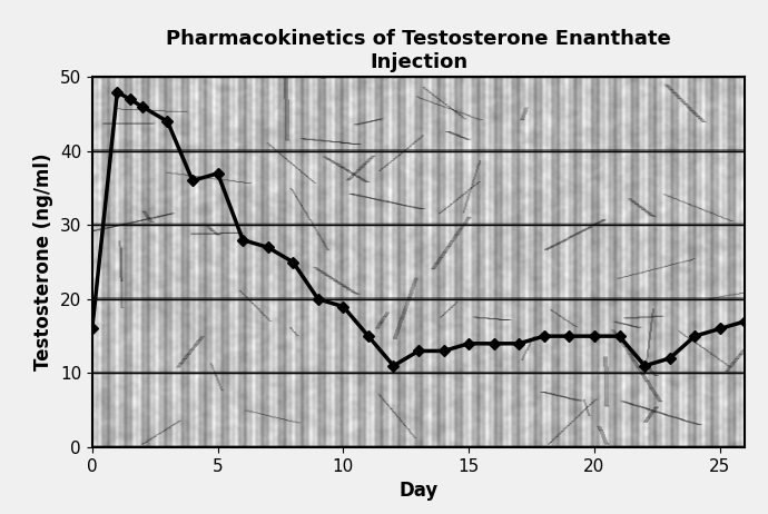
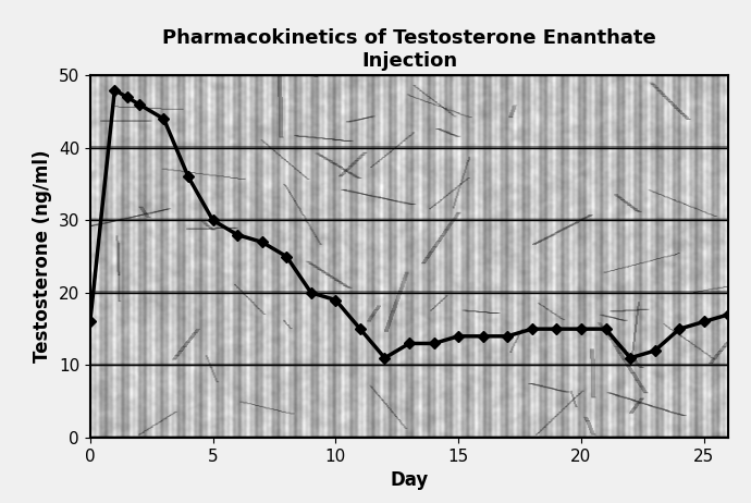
5: 37 -> 30
